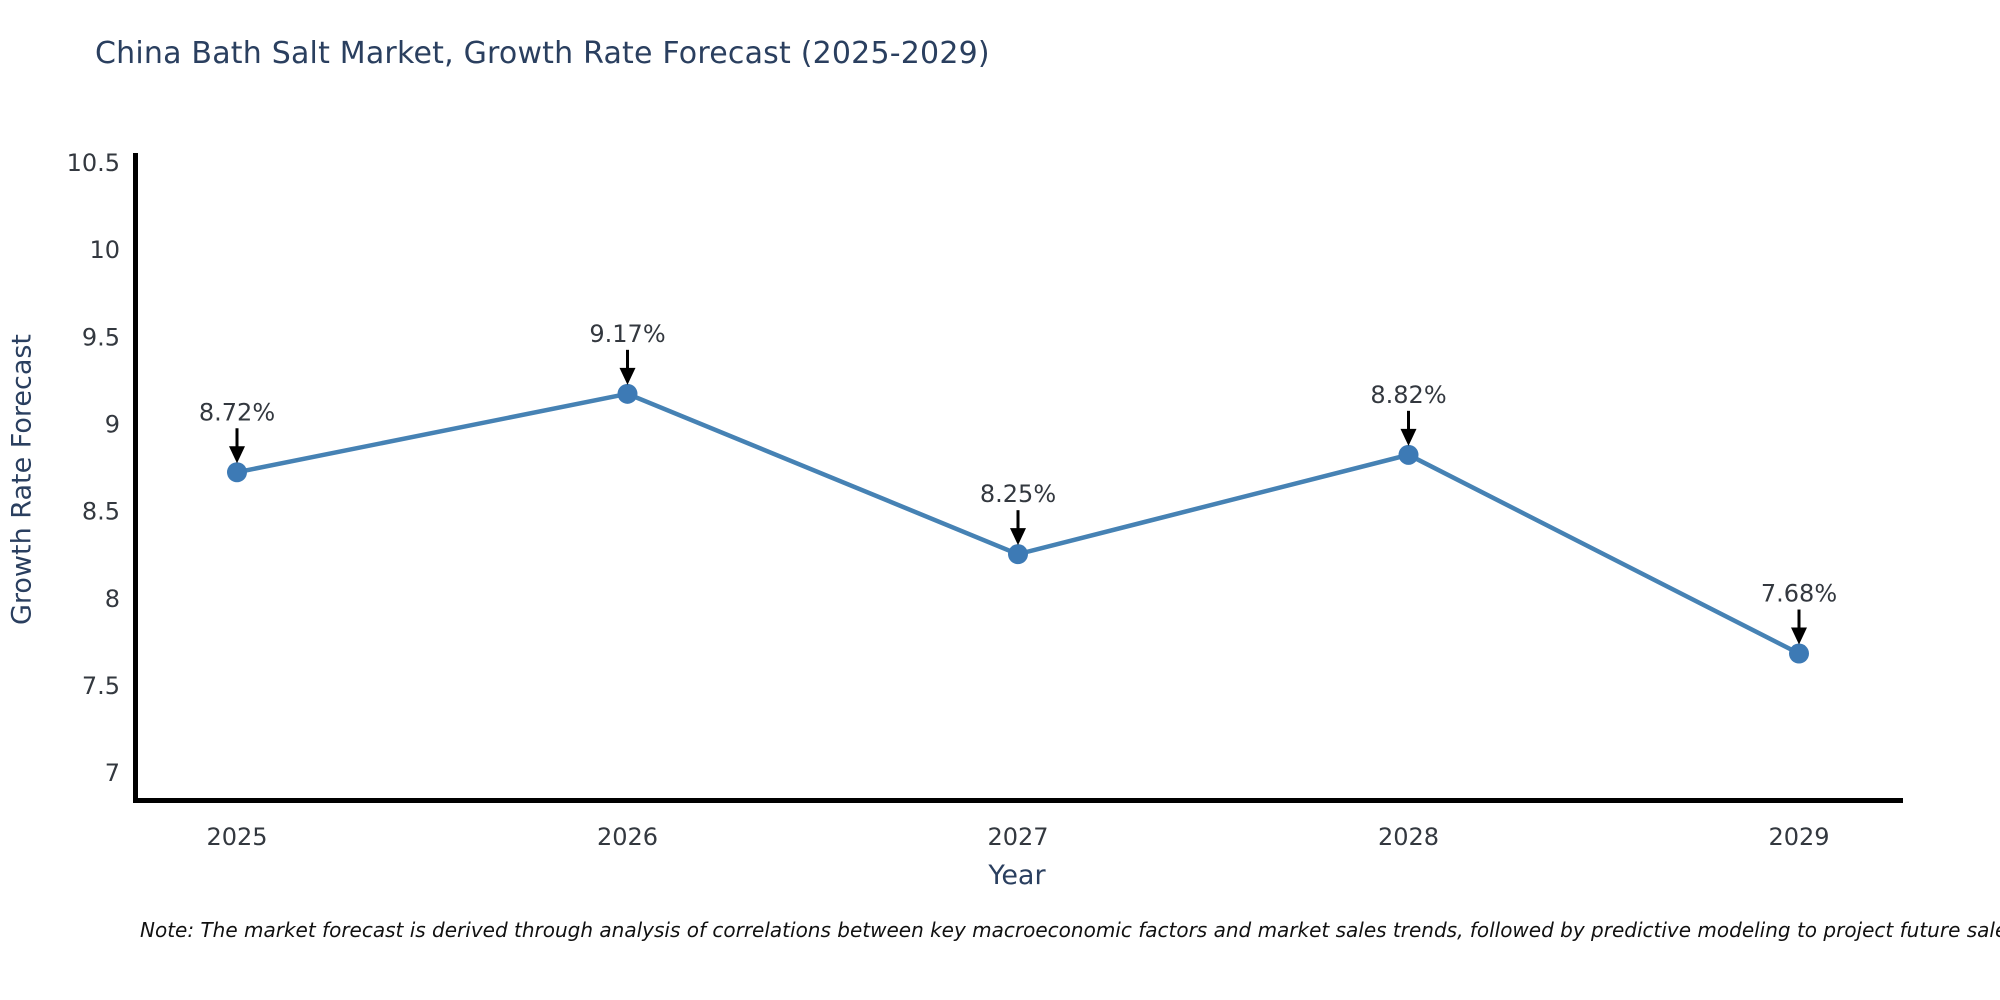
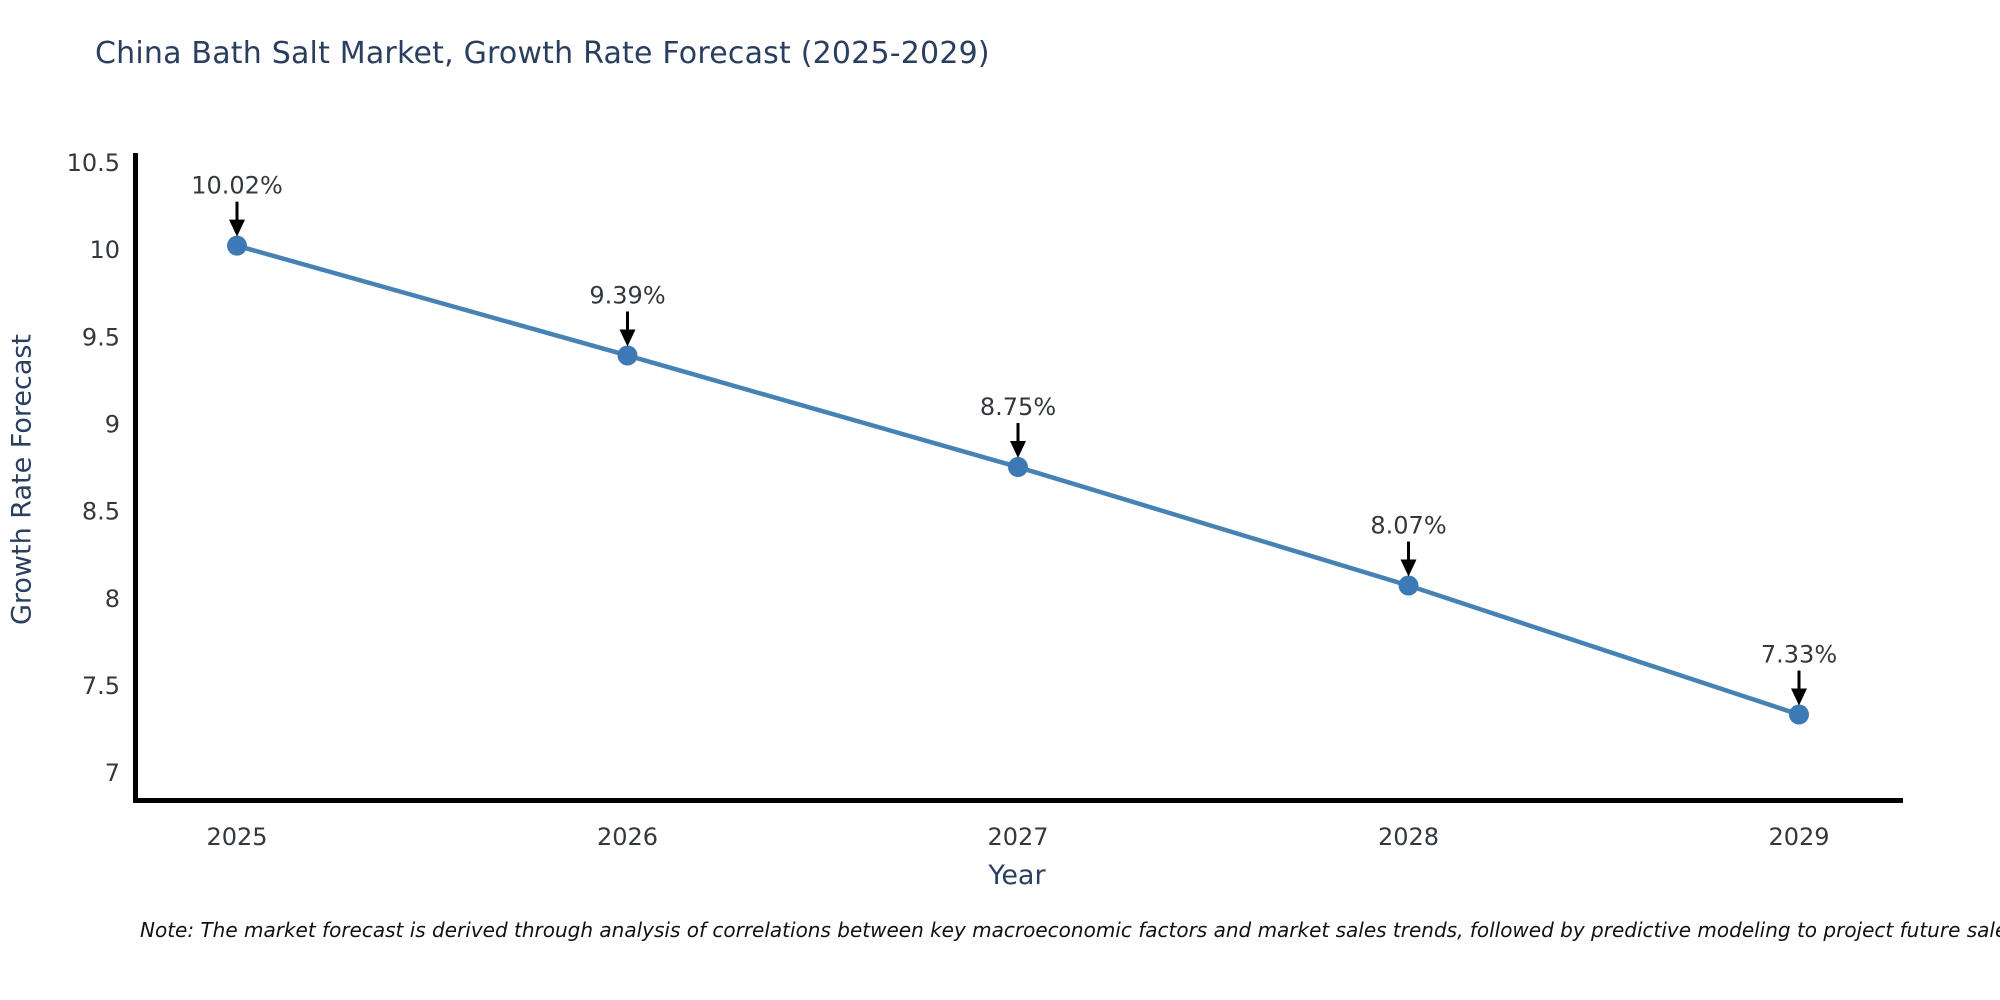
2025: 8.72% -> 10.02%
2026: 9.17% -> 9.39%
2027: 8.25% -> 8.75%
2028: 8.82% -> 8.07%
2029: 7.68% -> 7.33%
